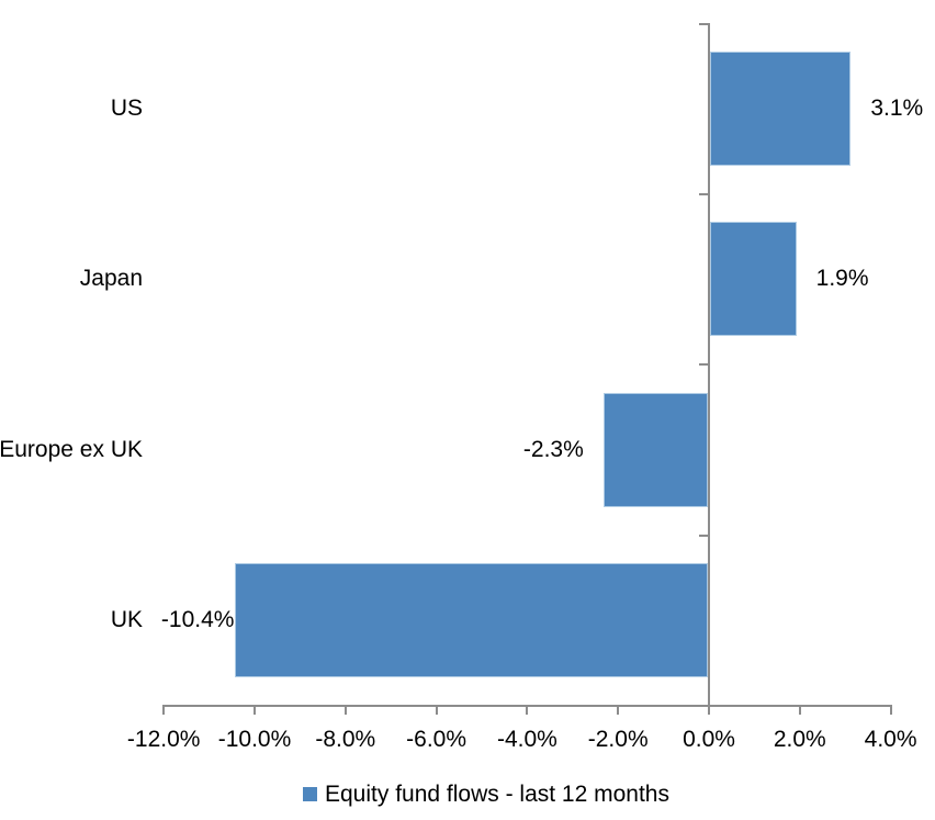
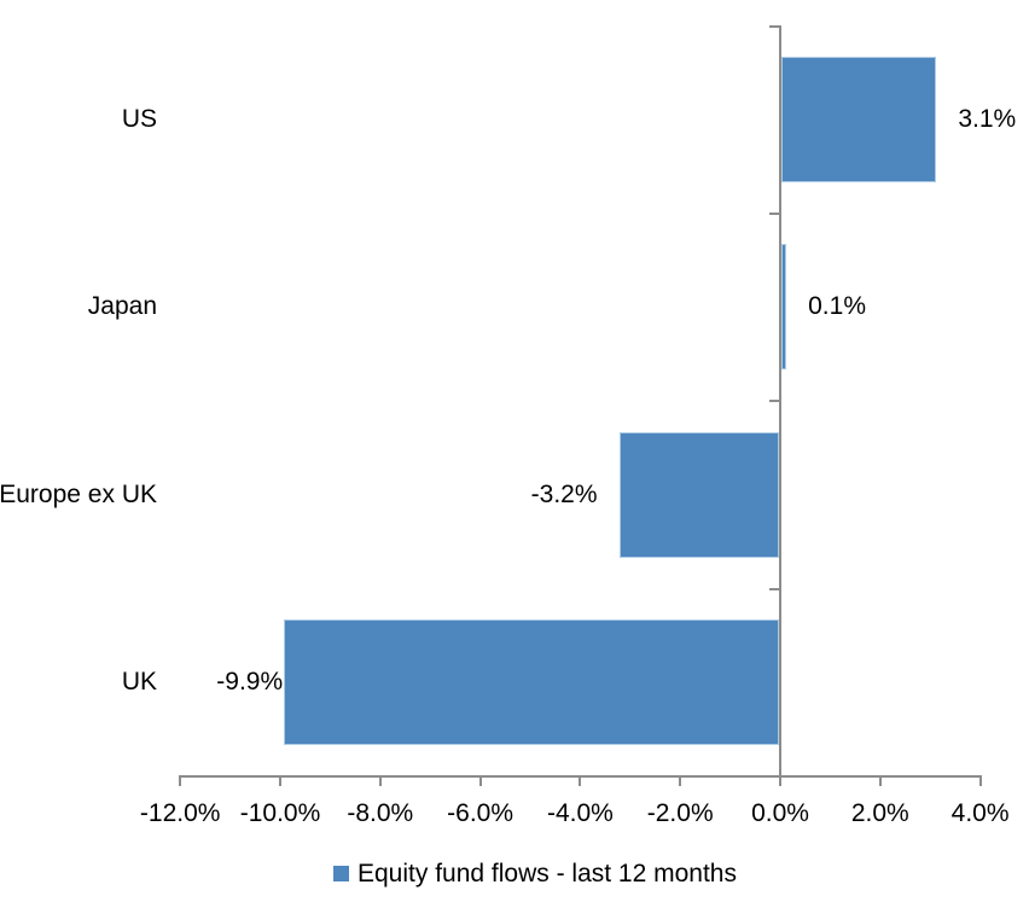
Japan: 1.9% -> 0.1%
Europe ex UK: -2.3% -> -3.2%
UK: -10.4% -> -9.9%
